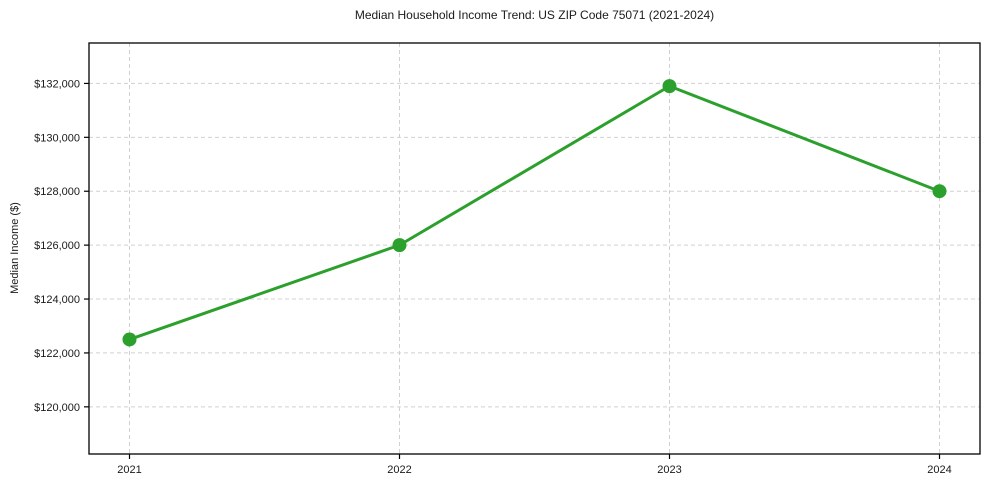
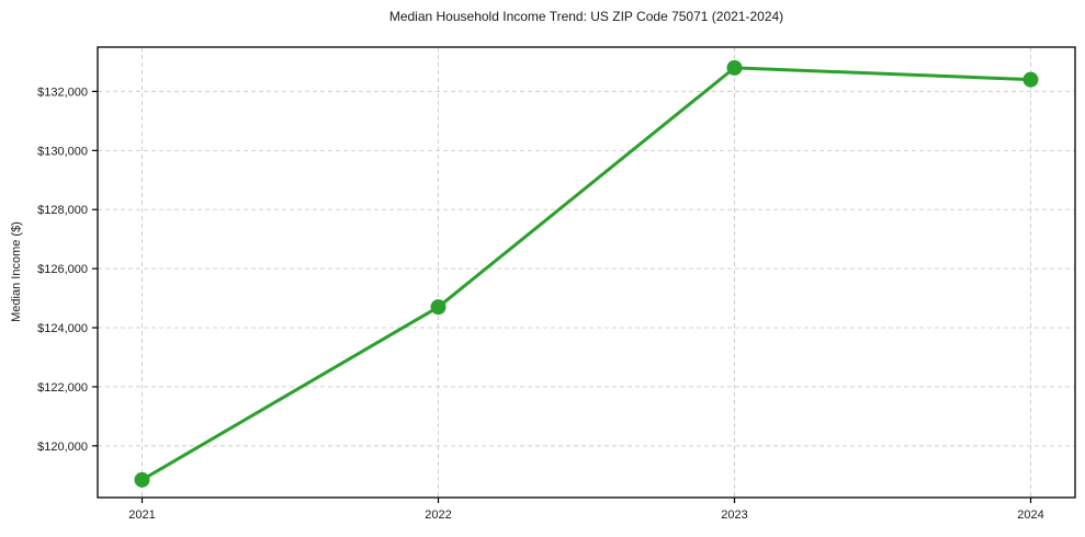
2021: $122500 -> $118800
2022: $126000 -> $124700
2023: $131900 -> $132800
2024: $128000 -> $132400
